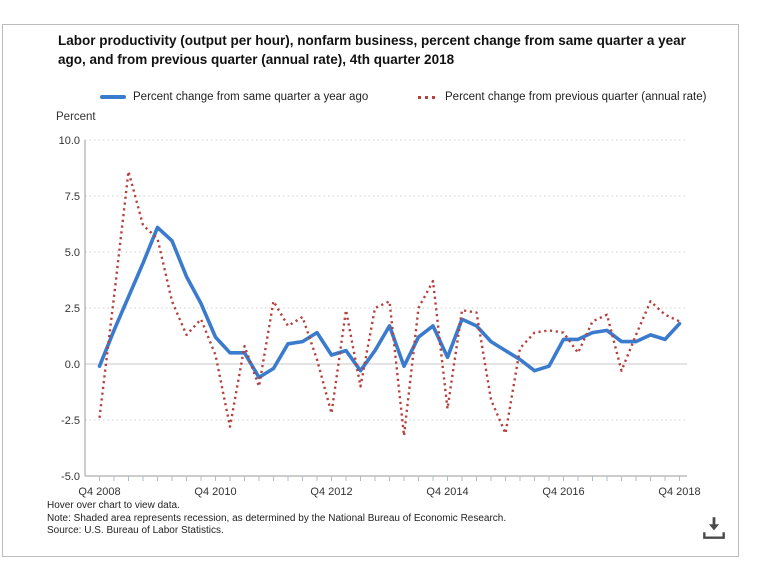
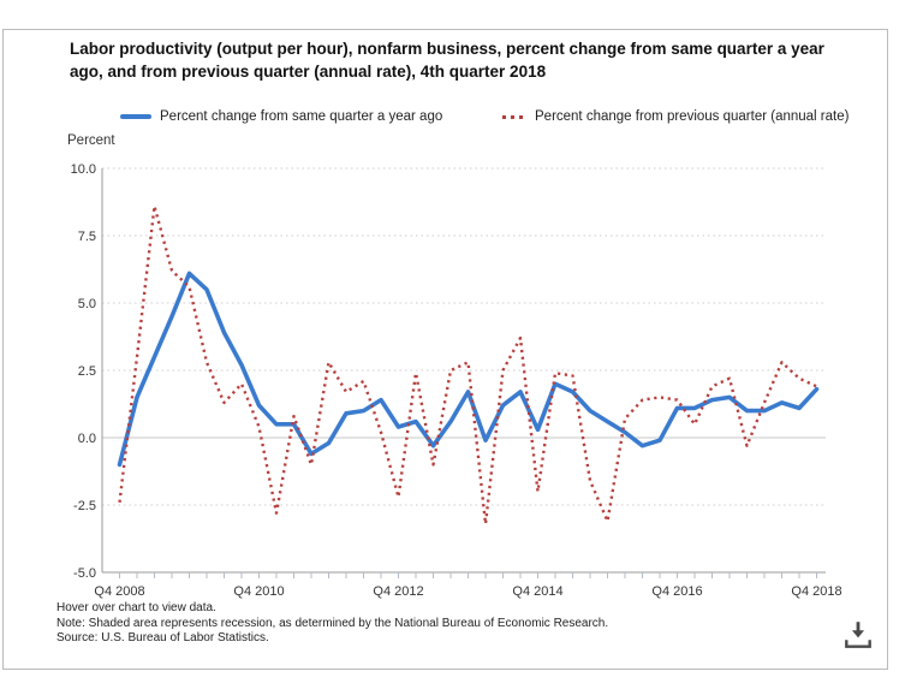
Percent change from same quarter a year ago/Q4 2008: -0.1 -> -1.0
